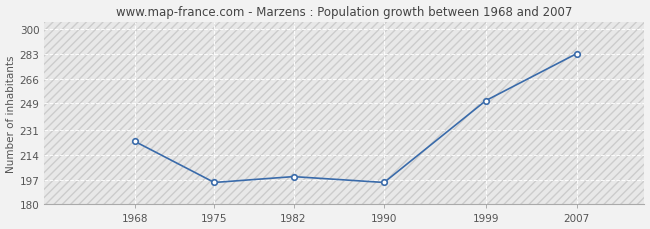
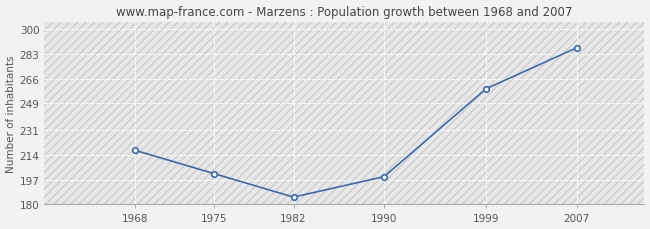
1968: 223 -> 217
1975: 195 -> 201
1982: 199 -> 185
1990: 195 -> 199
1999: 251 -> 259
2007: 283 -> 287
